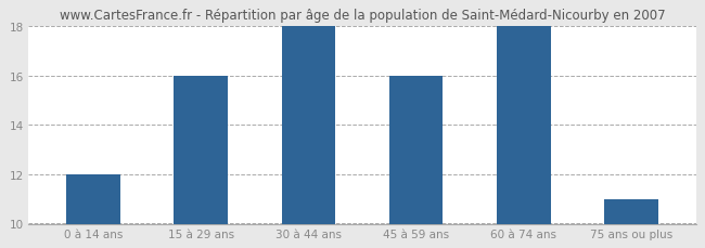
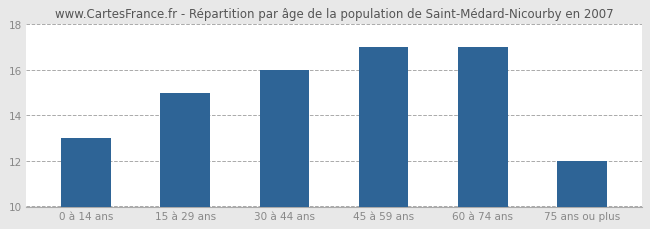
0 à 14 ans: 12 -> 13
15 à 29 ans: 16 -> 15
30 à 44 ans: 18 -> 16
45 à 59 ans: 16 -> 17
60 à 74 ans: 18 -> 17
75 ans ou plus: 11 -> 12
